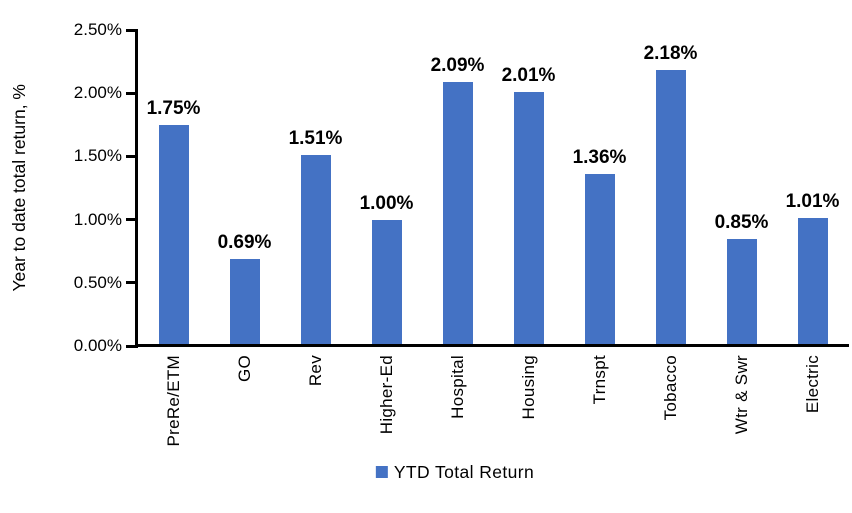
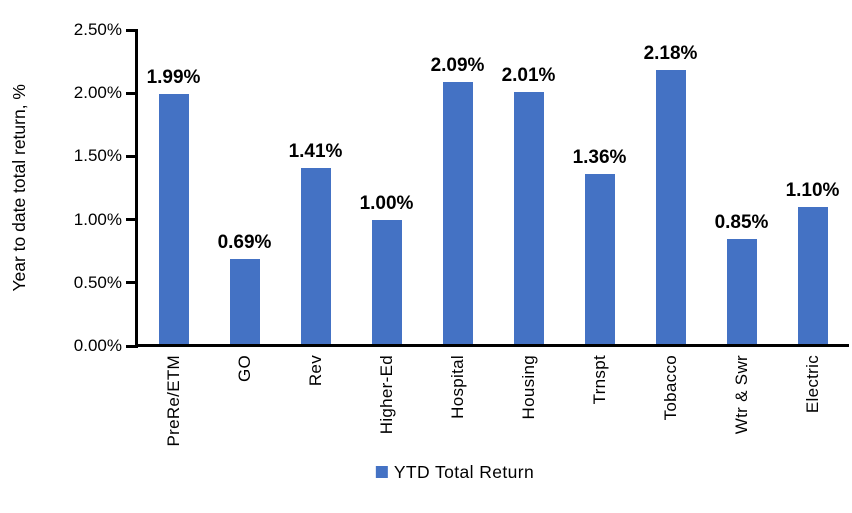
PreRe/ETM: 1.75% -> 1.99%
Rev: 1.51% -> 1.41%
Electric: 1.01% -> 1.10%
